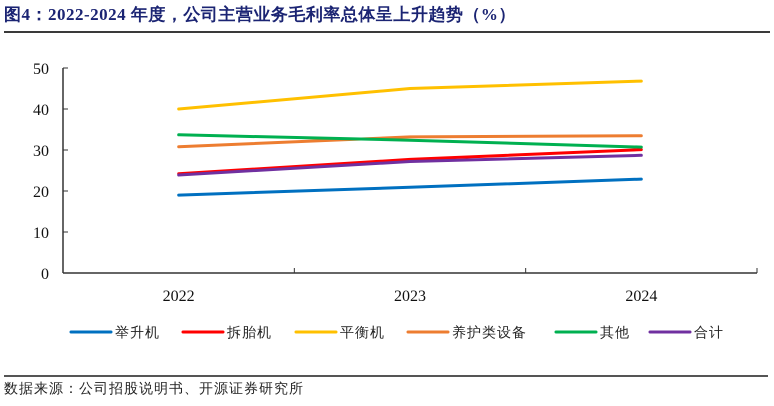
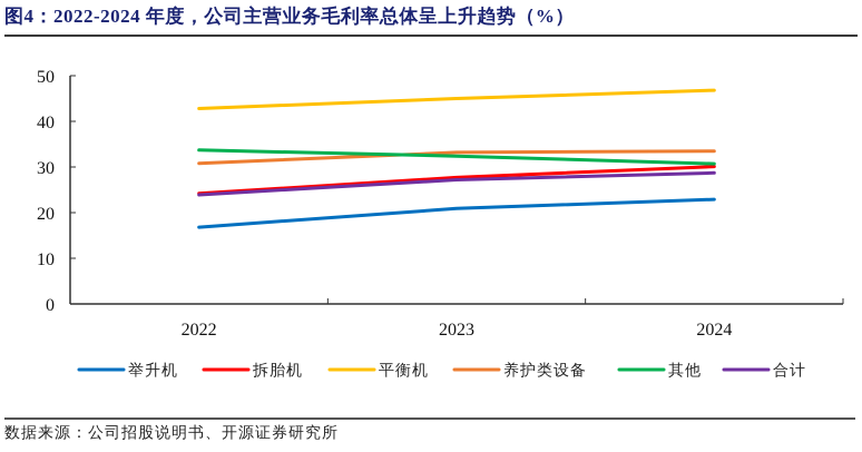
举升机/2022: 19 -> 17
平衡机/2022: 40 -> 43
